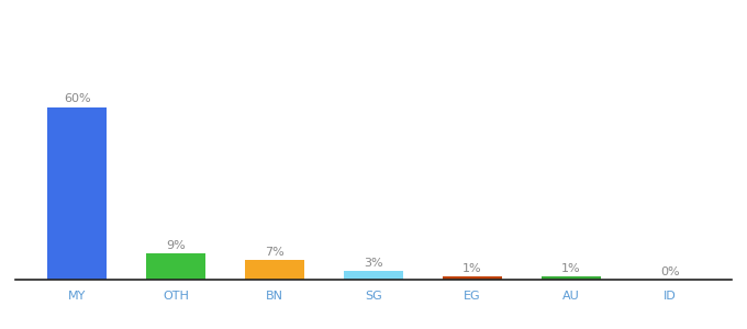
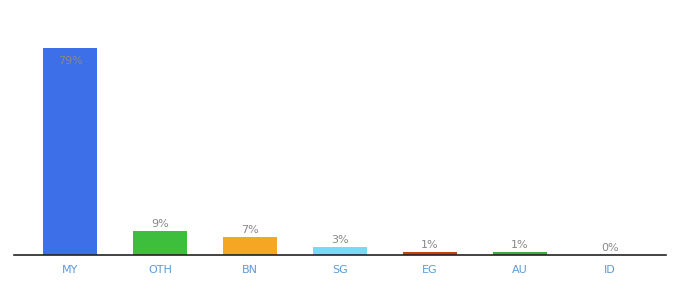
MY: 60% -> 79%
